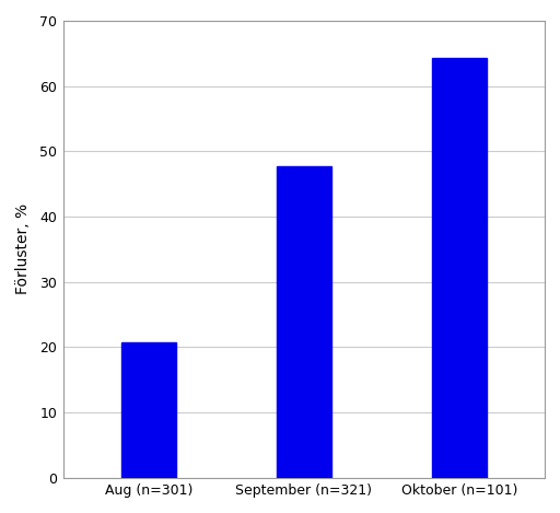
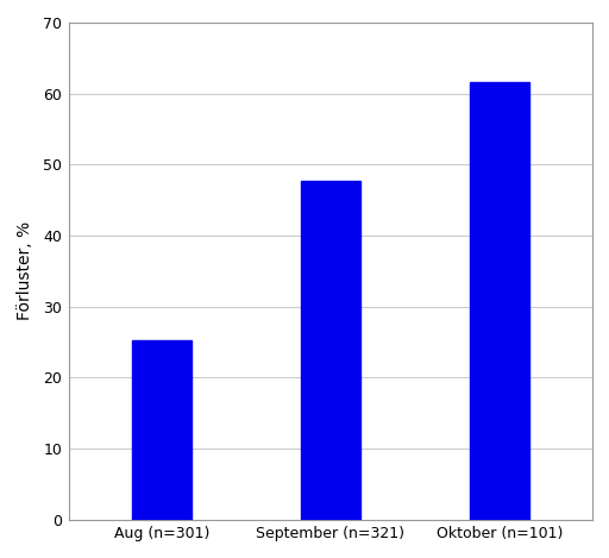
Aug (n=301): 20.7 -> 25.2
Oktober (n=101): 64.2 -> 61.6
